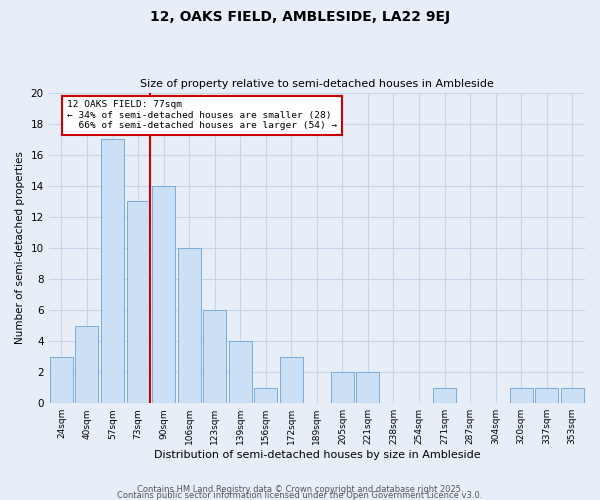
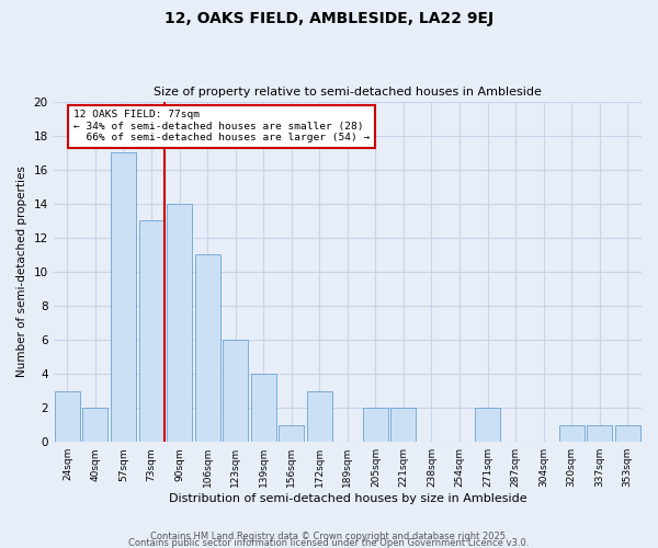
40sqm: 5 -> 2
106sqm: 10 -> 11
271sqm: 1 -> 2
